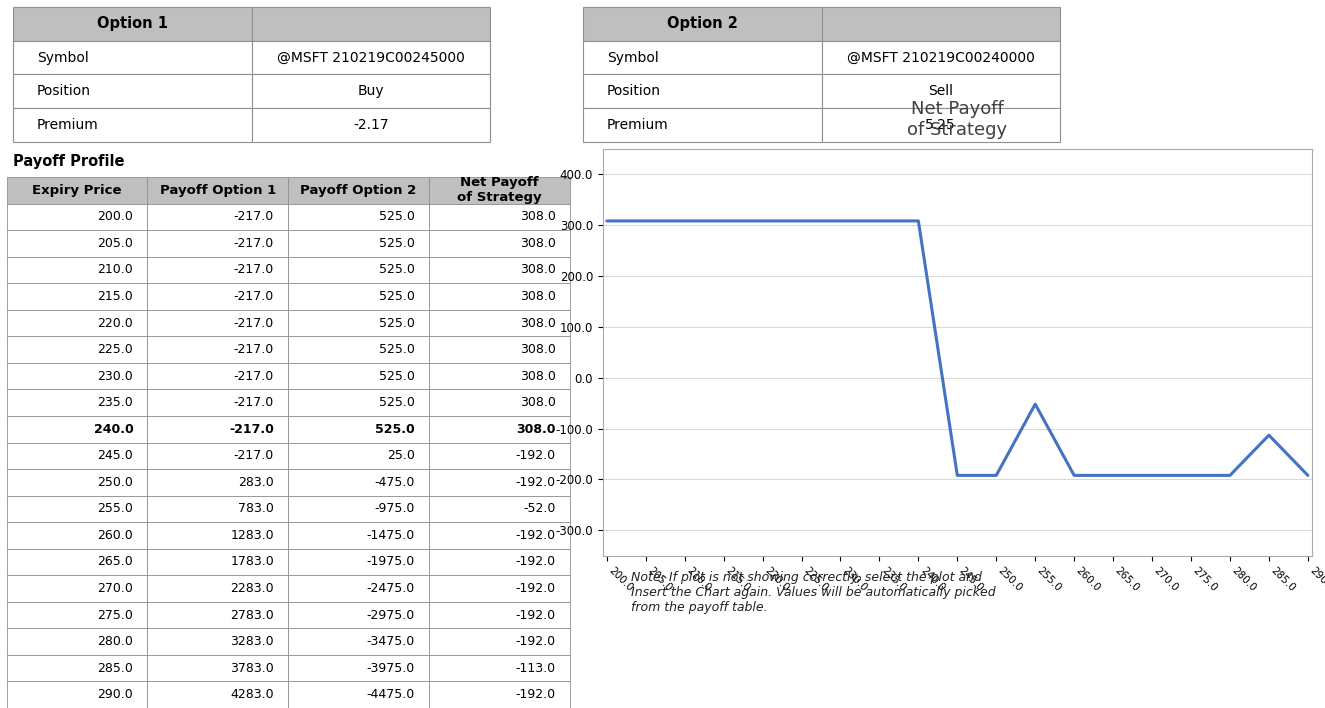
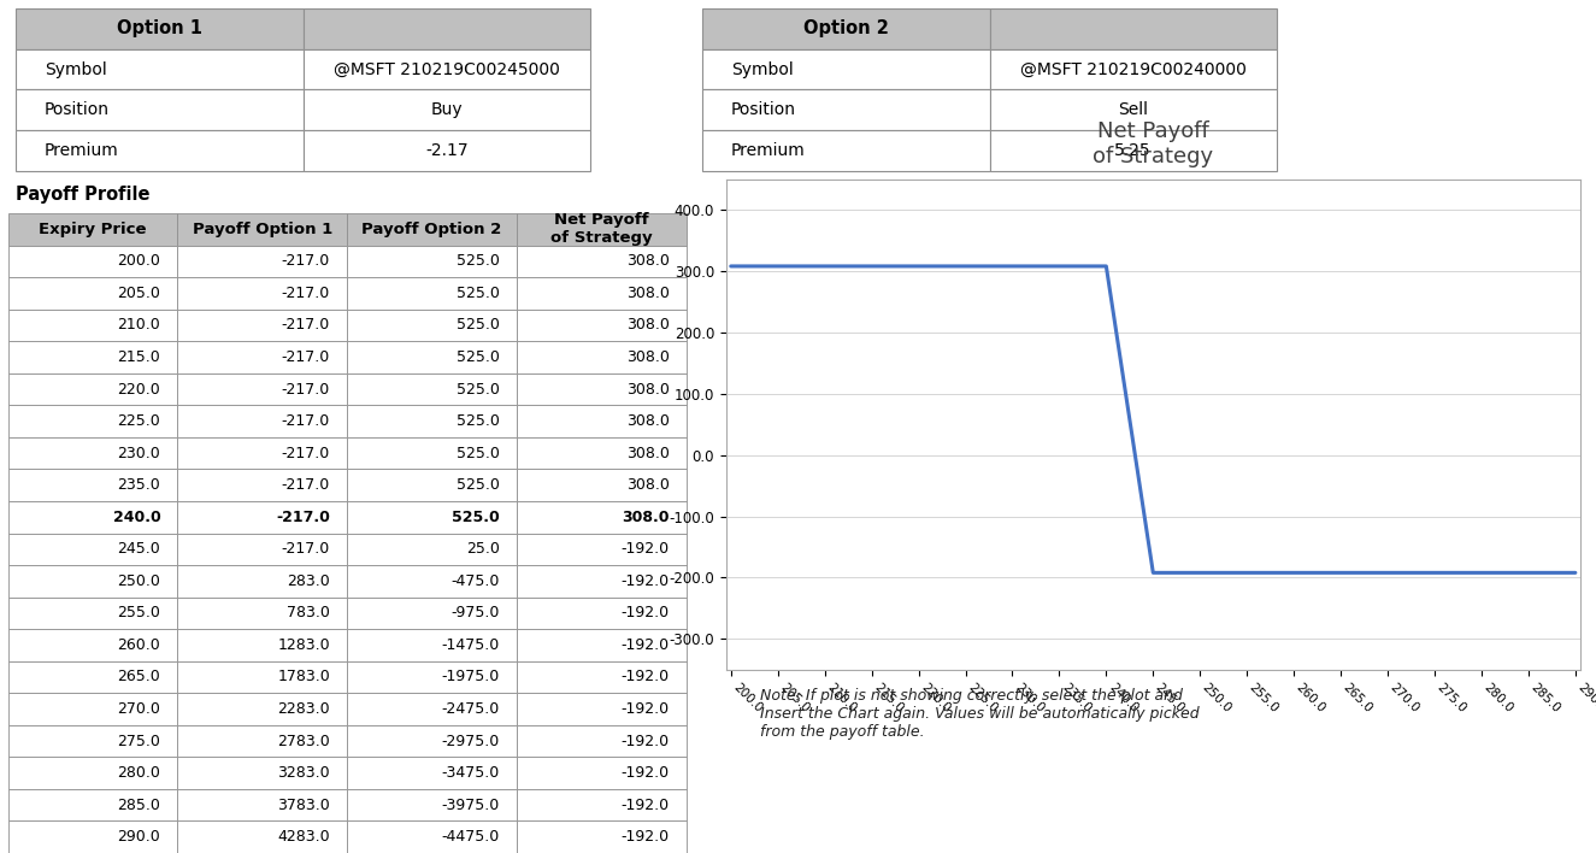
255.0: -52.0 -> -192.0
285.0: -113.0 -> -192.0
